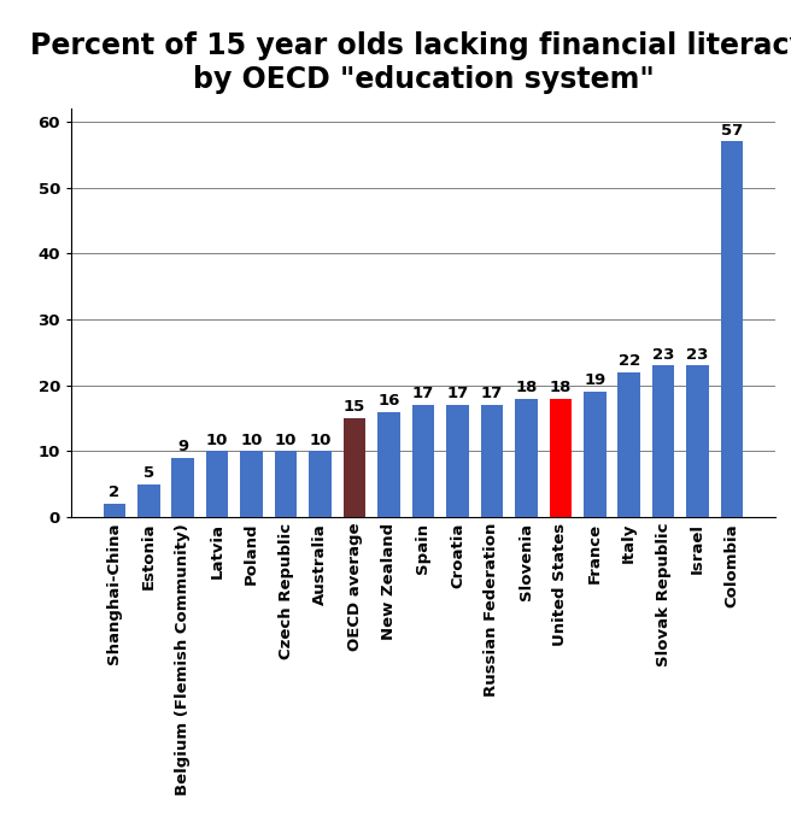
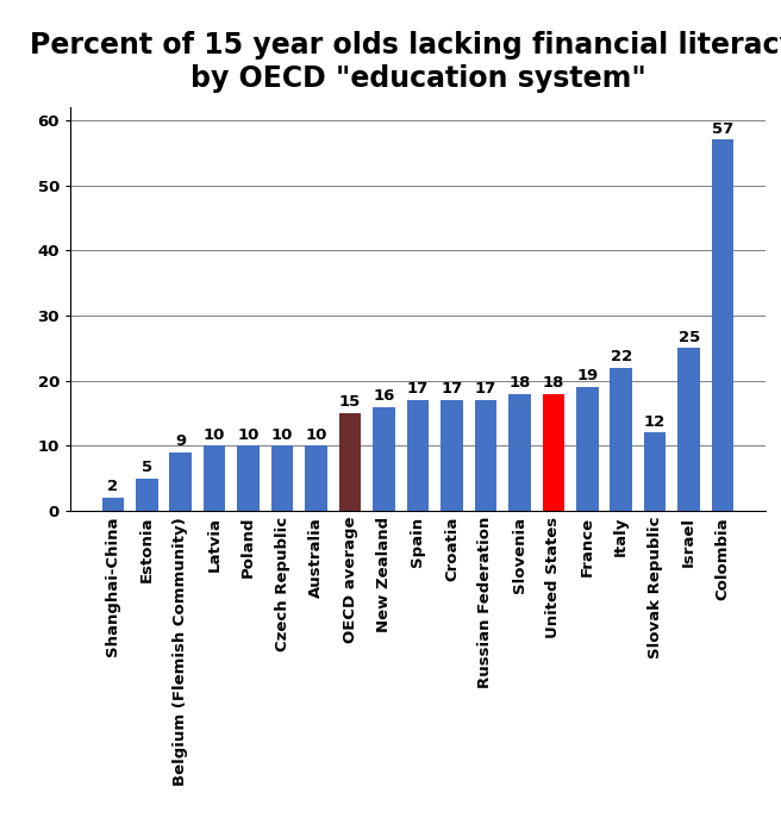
Slovak Republic: 23 -> 12
Israel: 23 -> 25
